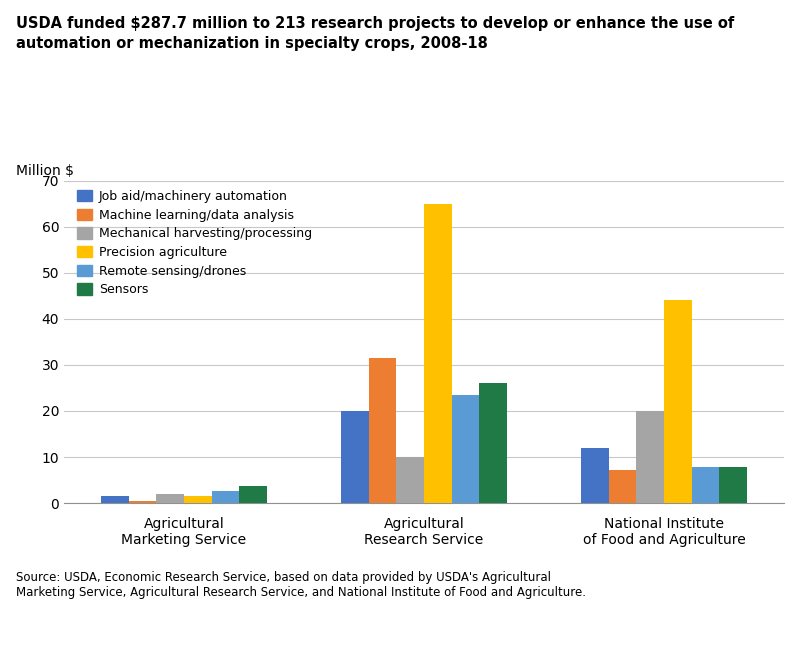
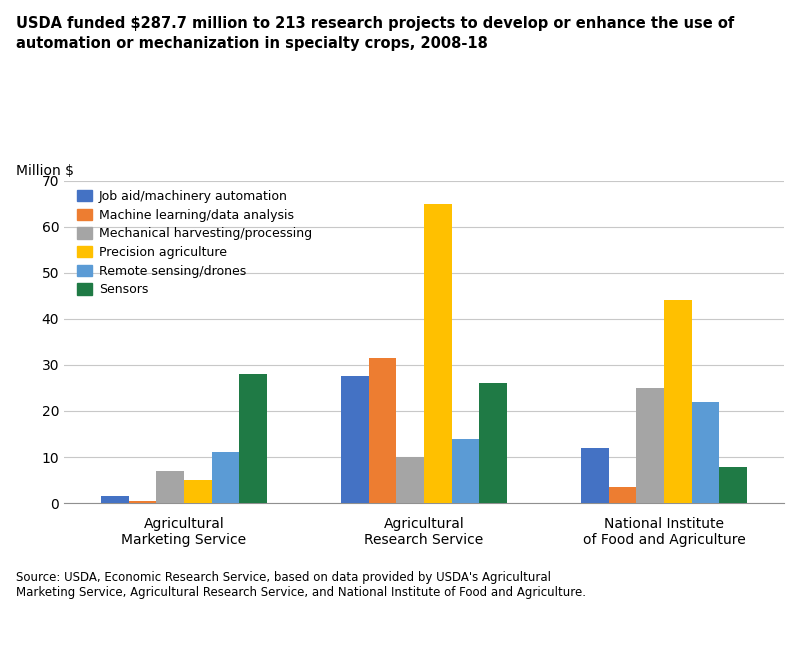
Mechanical harvesting/processing/Agricultural Marketing Service: 2 -> 7
Precision agriculture/Agricultural Marketing Service: 1.6 -> 5.0
Remote sensing/drones/Agricultural Marketing Service: 2.7 -> 11.0
Sensors/Agricultural Marketing Service: 3.8 -> 28.0
Job aid/machinery automation/Agricultural Research Service: 20.0 -> 27.5
Remote sensing/drones/Agricultural Research Service: 23.5 -> 14.0
Machine learning/data analysis/National Institute of Food and Agriculture: 7.2 -> 3.5
Mechanical harvesting/processing/National Institute of Food and Agriculture: 20 -> 25
Remote sensing/drones/National Institute of Food and Agriculture: 7.8 -> 22.0
